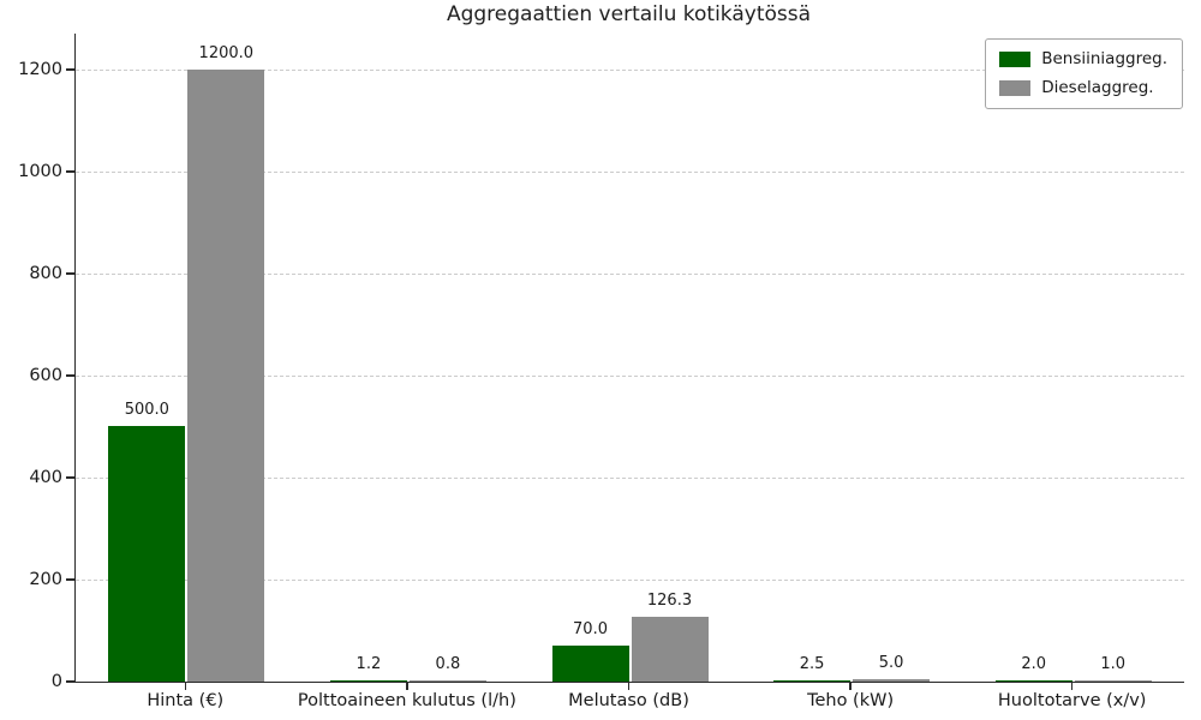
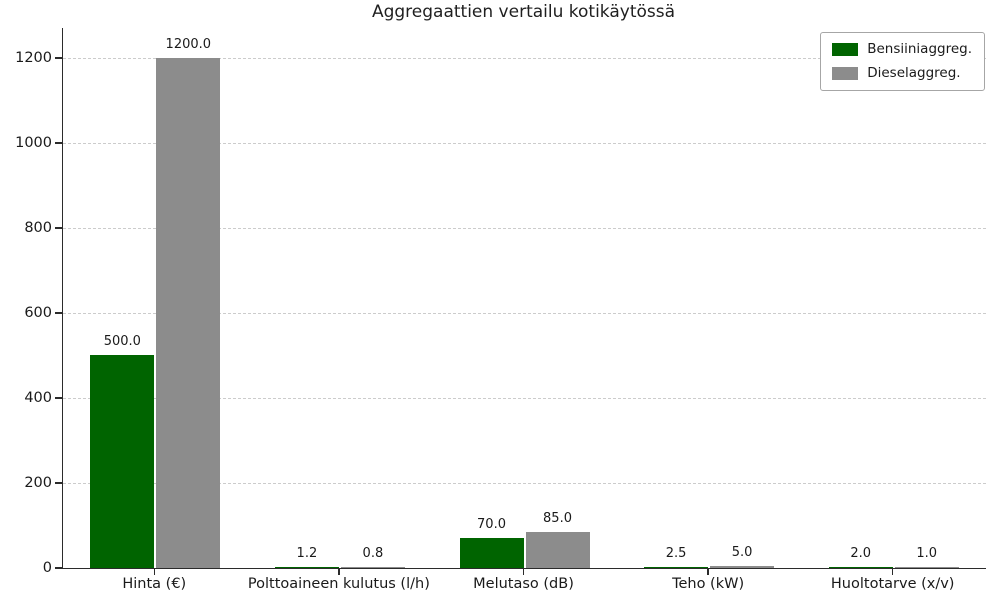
Dieselaggreg./Melutaso (dB): 126.3 -> 85.0
